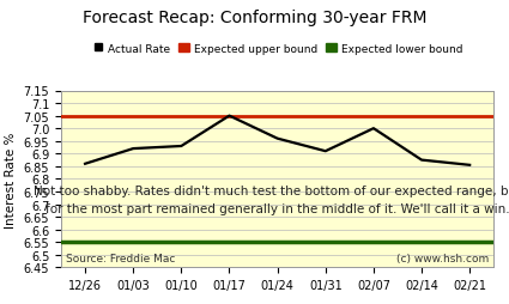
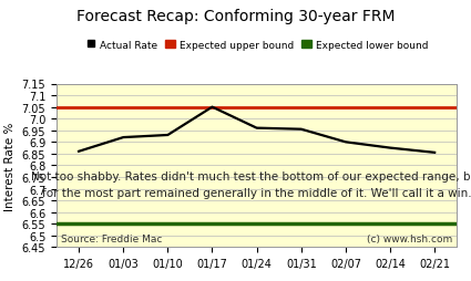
01/31: 6.910 -> 6.955
02/07: 7.000 -> 6.900
